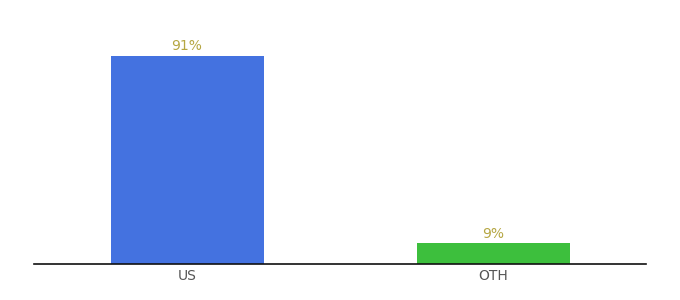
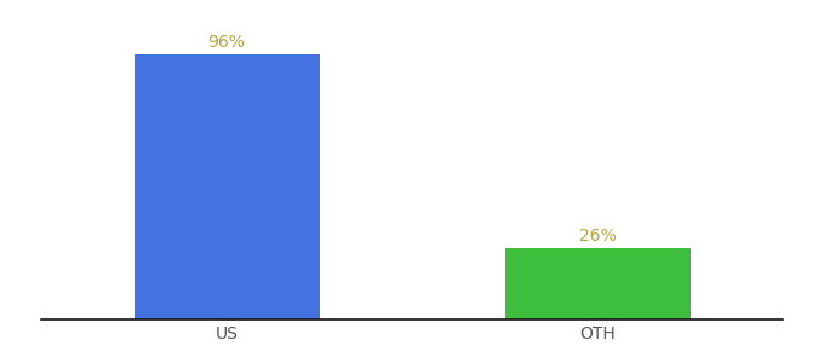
US: 91% -> 96%
OTH: 9% -> 26%
